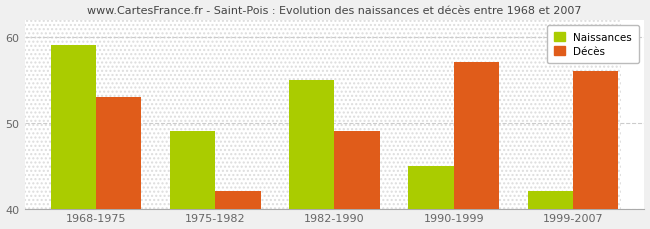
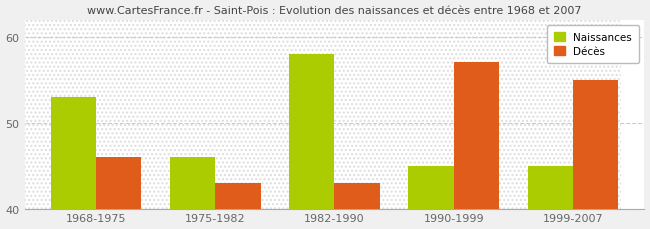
Naissances/1968-1975: 59 -> 53
Décès/1968-1975: 53 -> 46
Naissances/1975-1982: 49 -> 46
Décès/1975-1982: 42 -> 43
Naissances/1982-1990: 55 -> 58
Décès/1982-1990: 49 -> 43
Naissances/1999-2007: 42 -> 45
Décès/1999-2007: 56 -> 55
